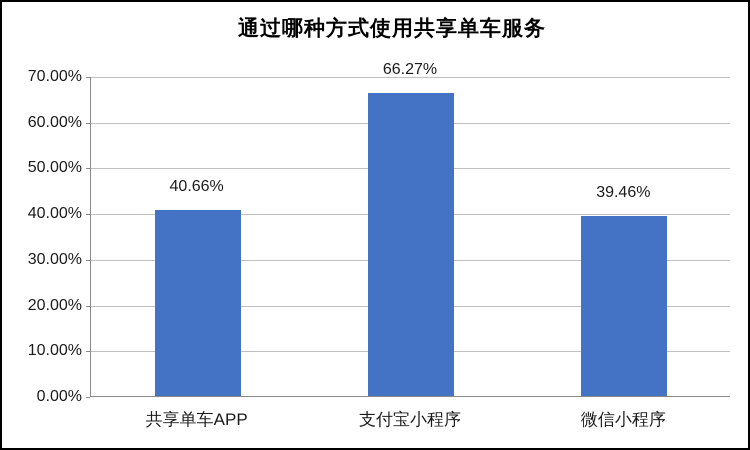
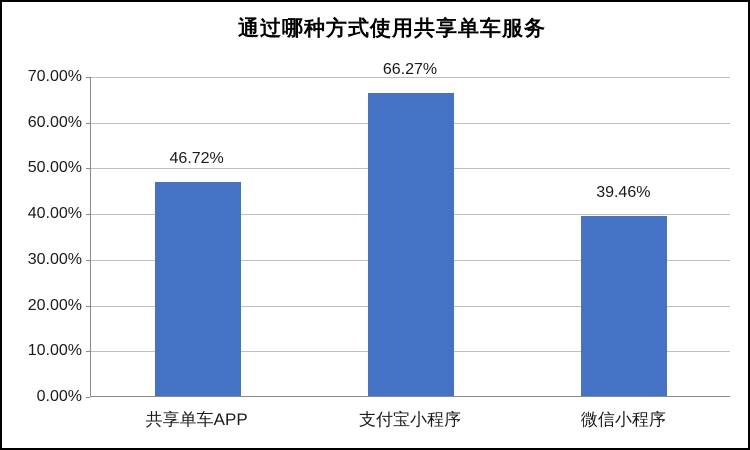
共享单车APP: 40.66% -> 46.72%
